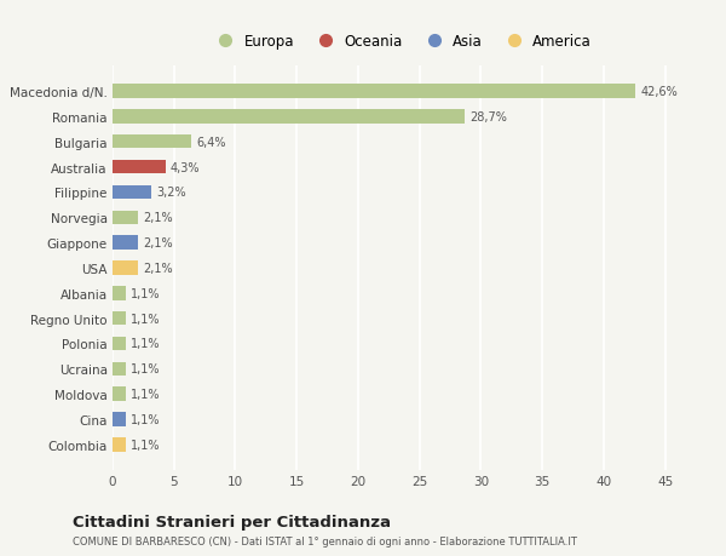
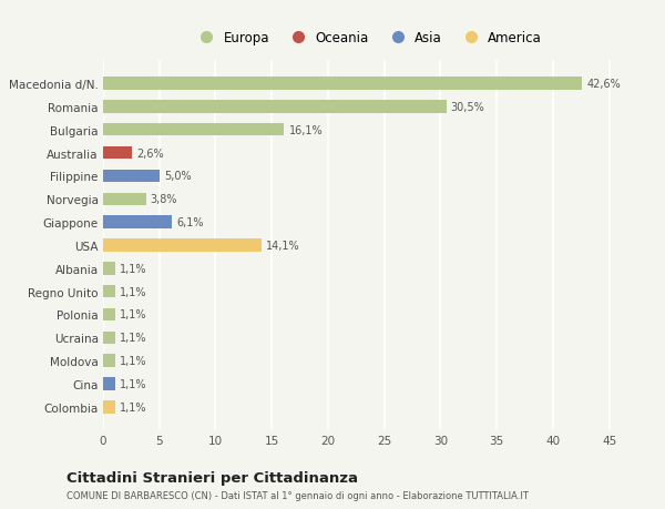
Romania: 28,7% -> 30,5%
Bulgaria: 6,4% -> 16,1%
Australia: 4,3% -> 2,6%
Filippine: 3,2% -> 5,0%
Norvegia: 2,1% -> 3,8%
Giappone: 2,1% -> 6,1%
USA: 2,1% -> 14,1%
